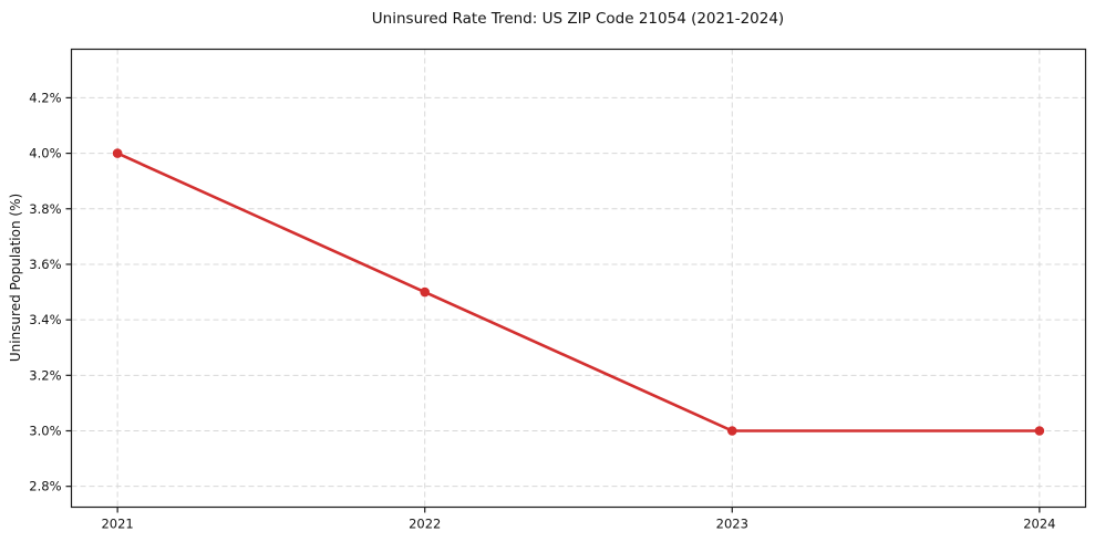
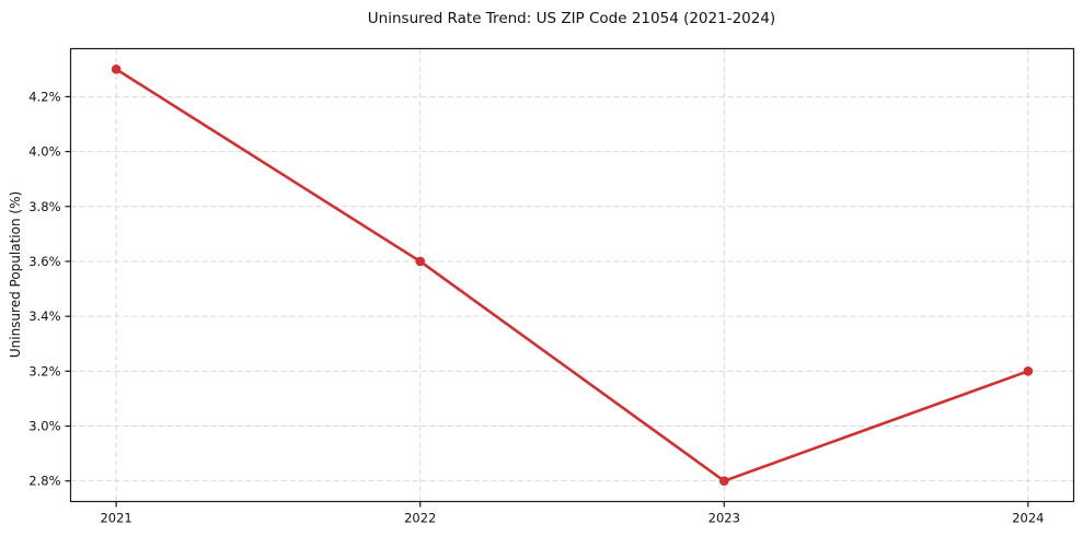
2021: 4.0% -> 4.3%
2022: 3.5% -> 3.6%
2023: 3.0% -> 2.8%
2024: 3.0% -> 3.2%
